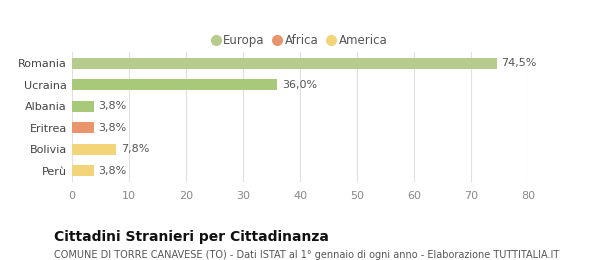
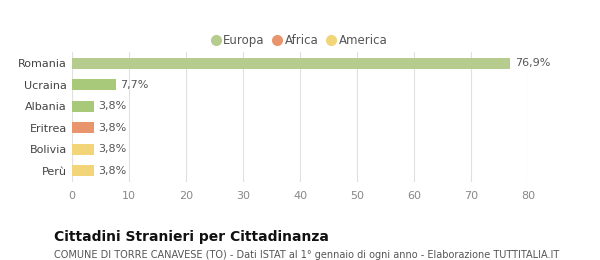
Romania: 74,5% -> 76,9%
Ucraina: 36,0% -> 7,7%
Bolivia: 7,8% -> 3,8%
